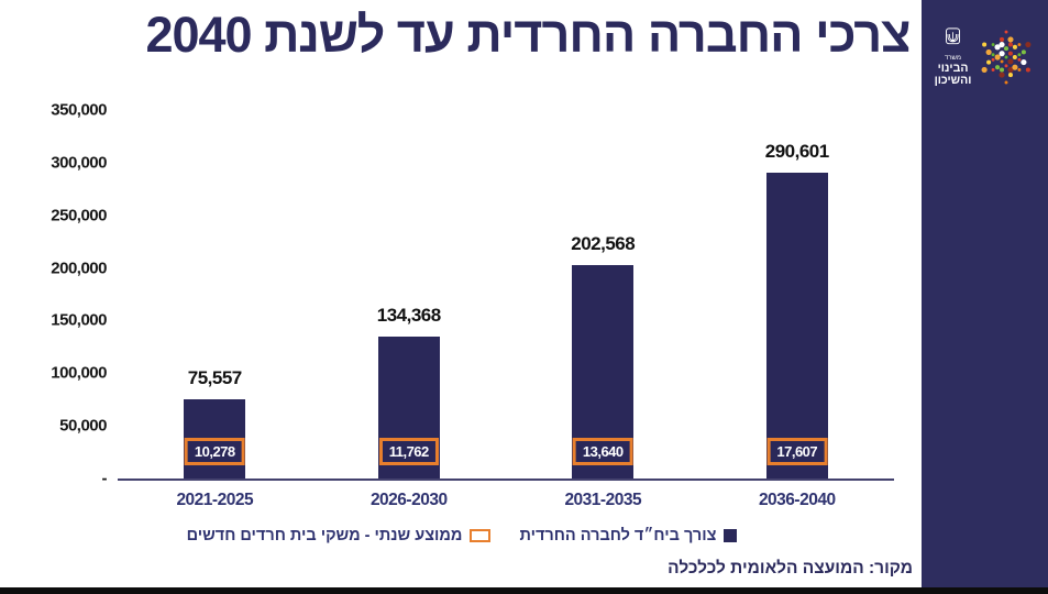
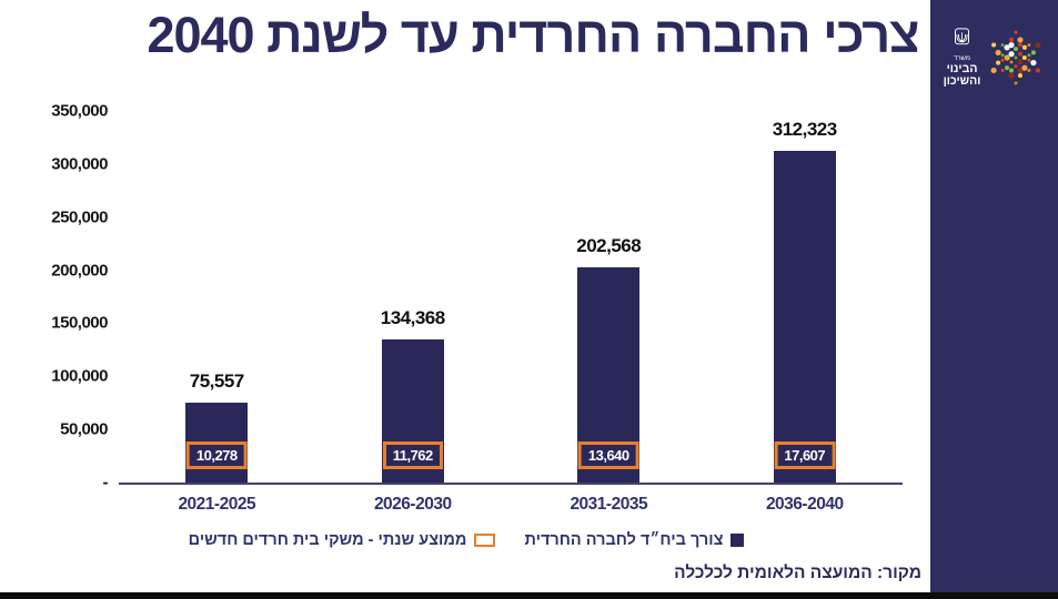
צורך ביח״ד לחברה החרדית/2036-2040: 290,601 -> 312,323
